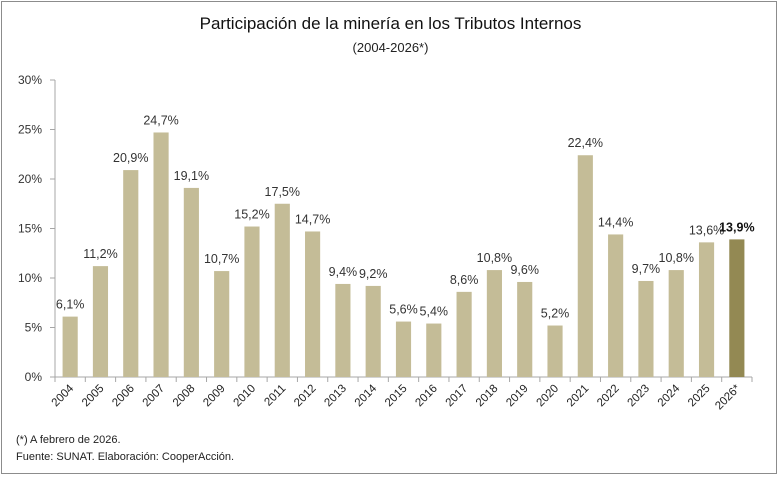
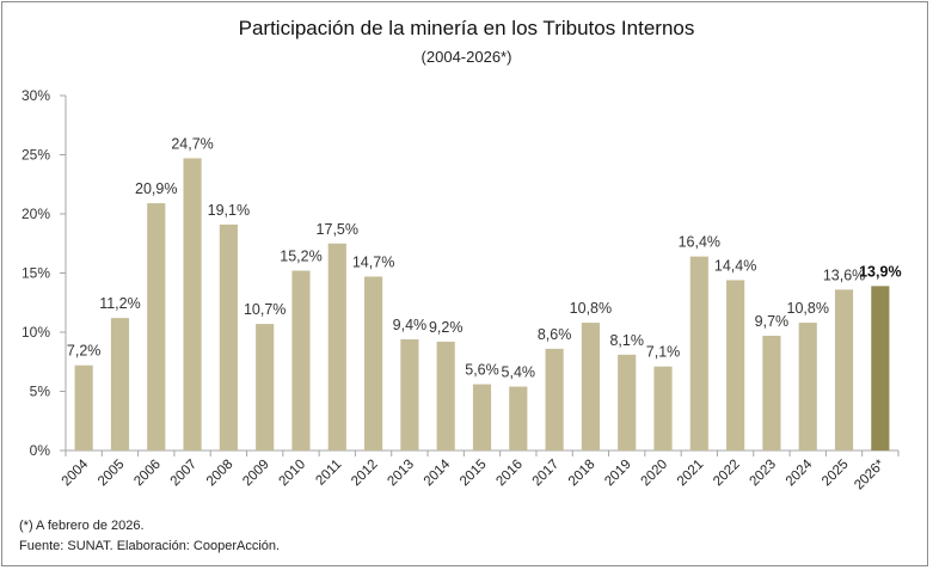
2004: 6,1% -> 7,2%
2019: 9,6% -> 8,1%
2020: 5,2% -> 7,1%
2021: 22,4% -> 16,4%
